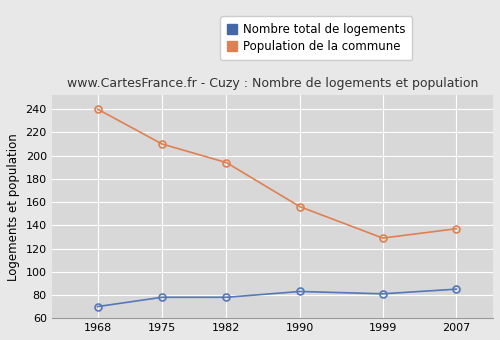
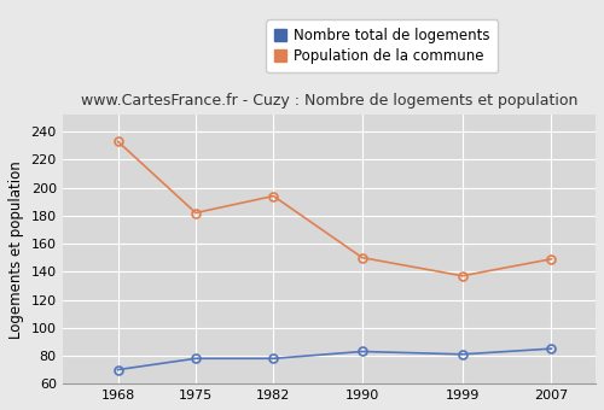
Population de la commune/1968: 240 -> 233
Population de la commune/1975: 210 -> 182
Population de la commune/1990: 156 -> 150
Population de la commune/1999: 129 -> 137
Population de la commune/2007: 137 -> 149
